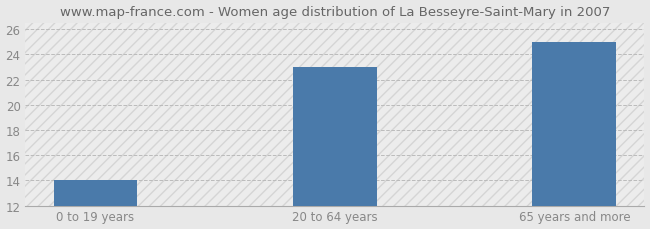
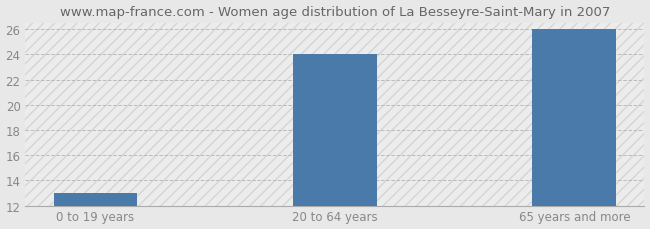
0 to 19 years: 14 -> 13
20 to 64 years: 23 -> 24
65 years and more: 25 -> 26
